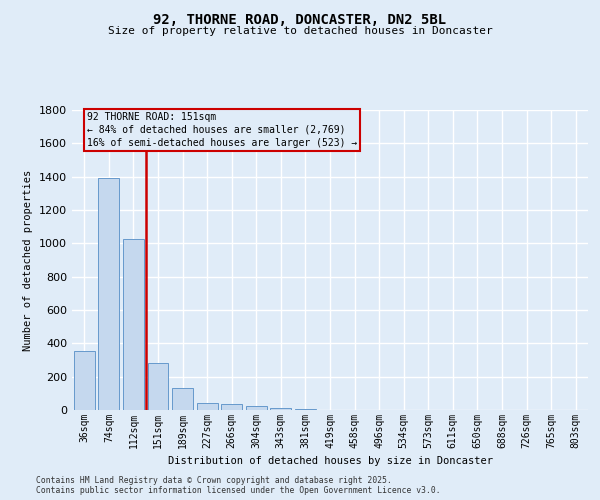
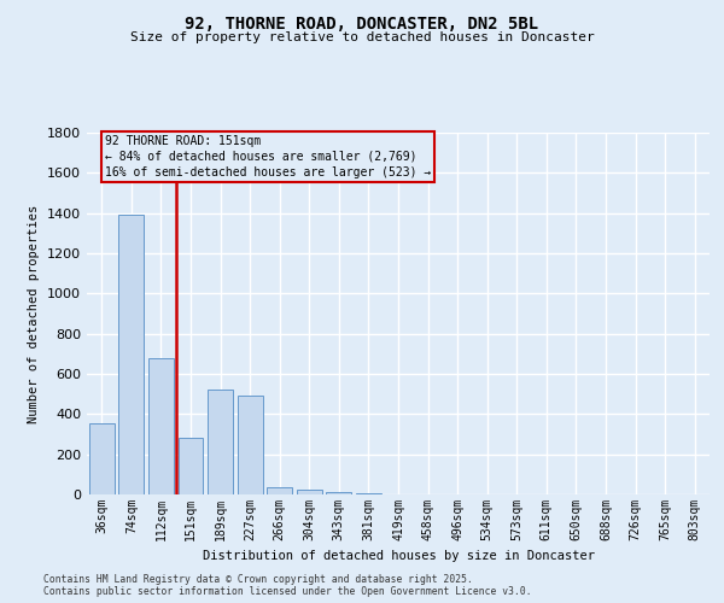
112sqm: 1020 -> 680
189sqm: 130 -> 520
227sqm: 40 -> 490
